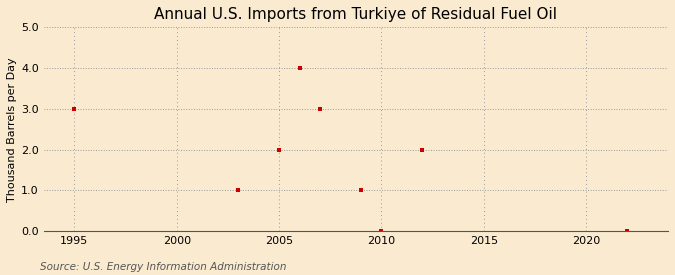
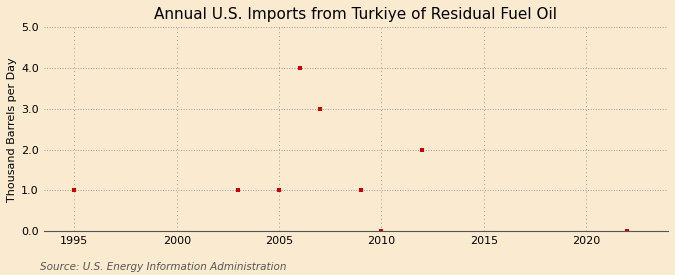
1995: 3 -> 1
2005: 2 -> 1
